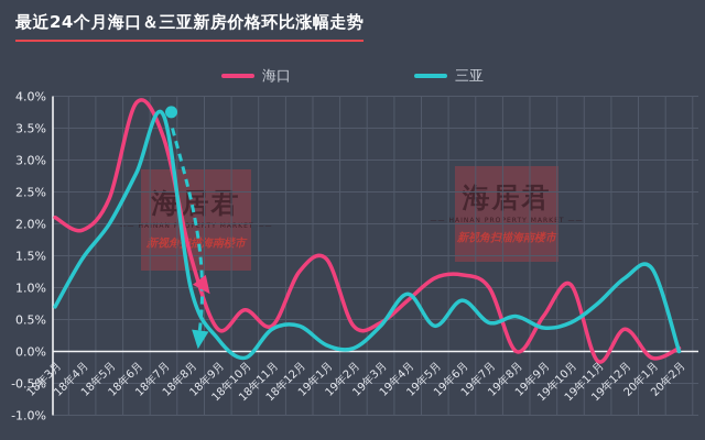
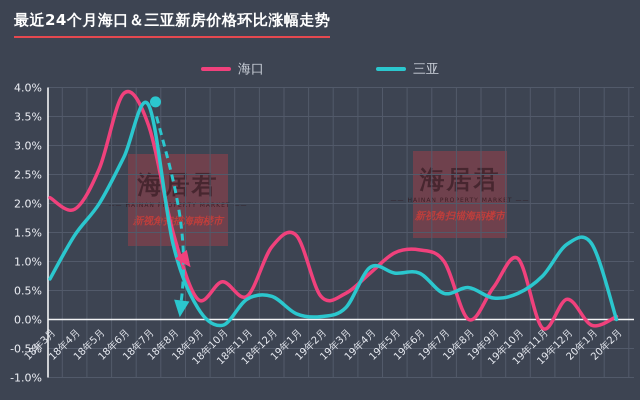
海口/18年5月: 2.4% -> 2.6%
三亚/18年8月: 1.0% -> 1.3%
三亚/19年3月: 0.4% -> 0.2%
三亚/19年5月: 0.4% -> 0.8%
三亚/19年12月: 1.1% -> 1.3%
